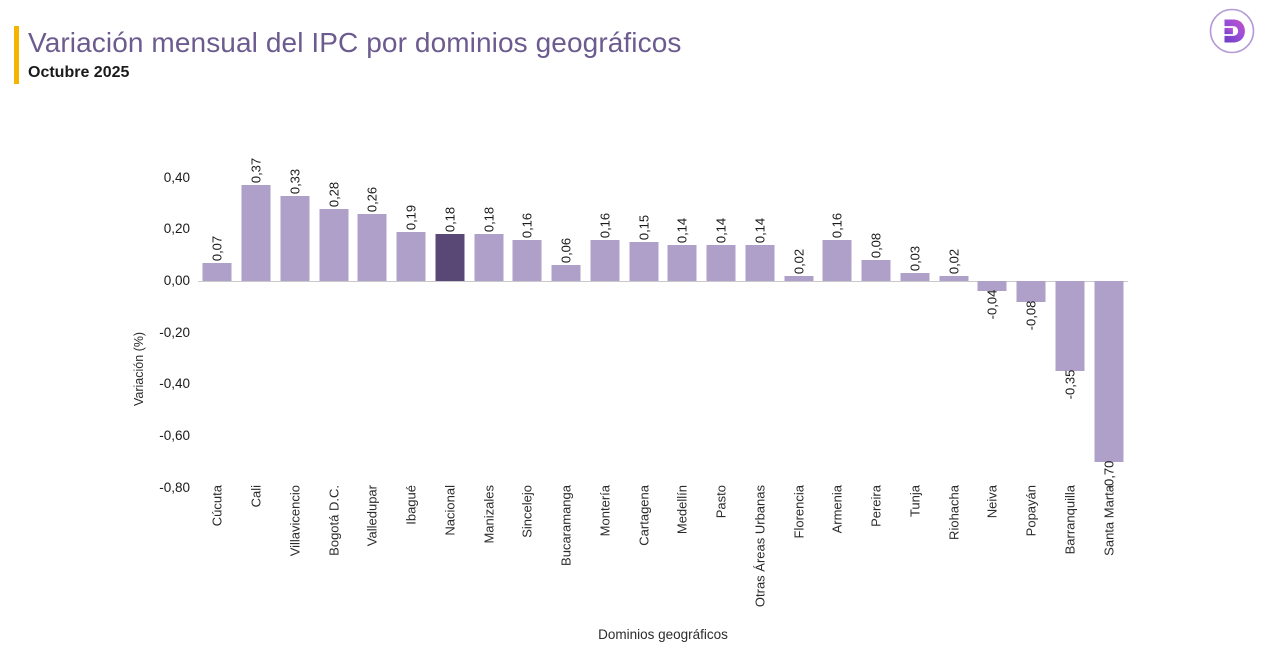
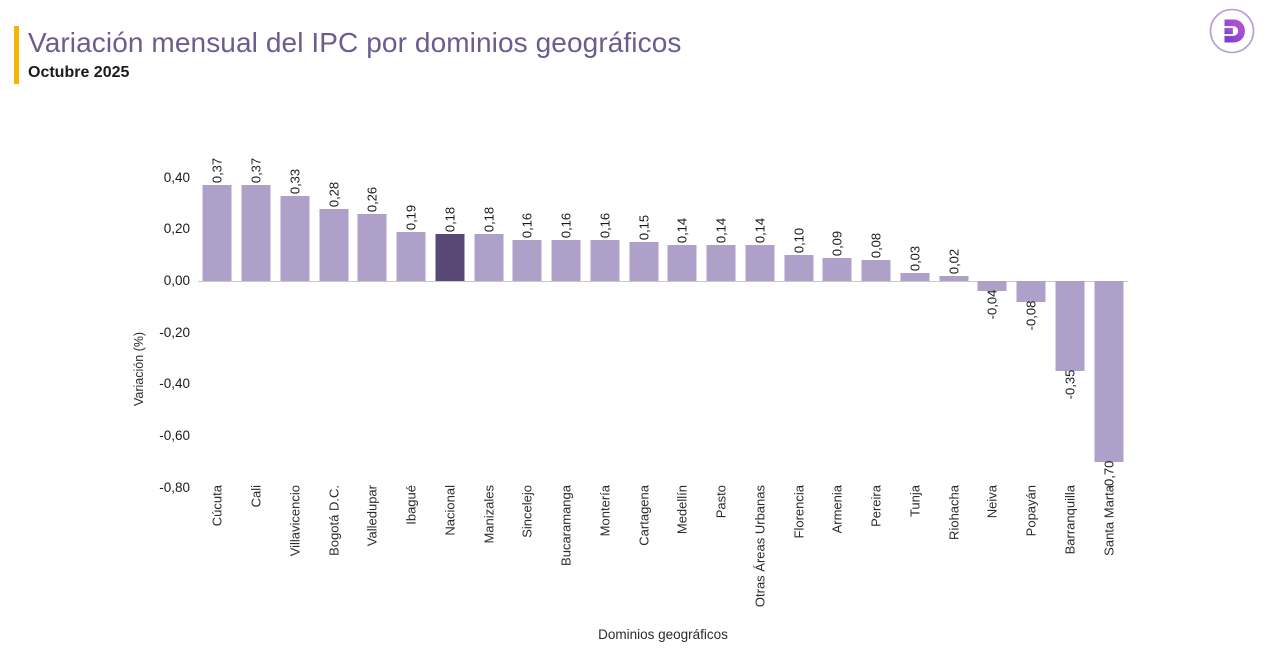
Cúcuta: 0,07 -> 0,37
Bucaramanga: 0,06 -> 0,16
Florencia: 0,02 -> 0,10
Armenia: 0,16 -> 0,09
